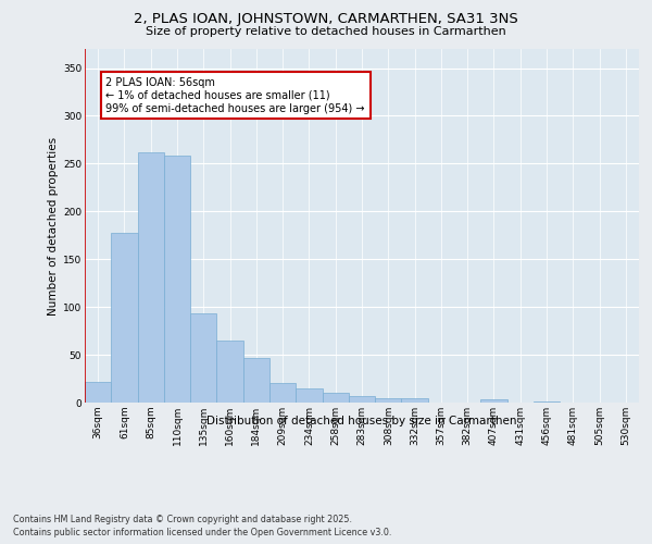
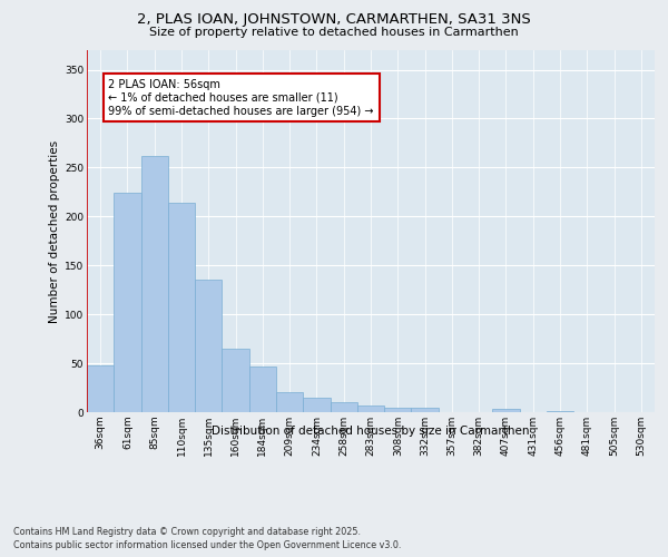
36sqm: 22 -> 48
61sqm: 178 -> 224
110sqm: 258 -> 214
135sqm: 93 -> 136
